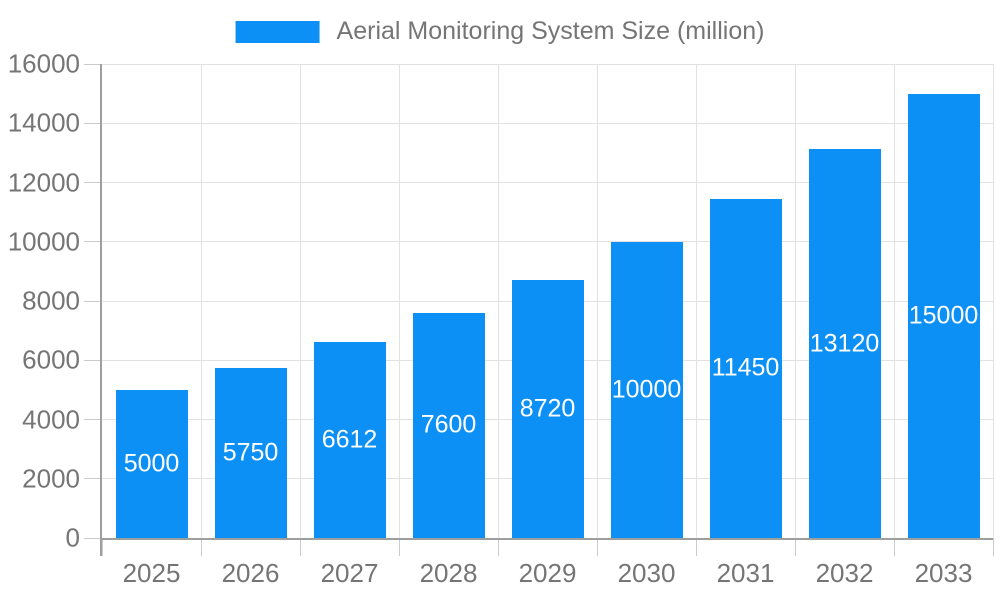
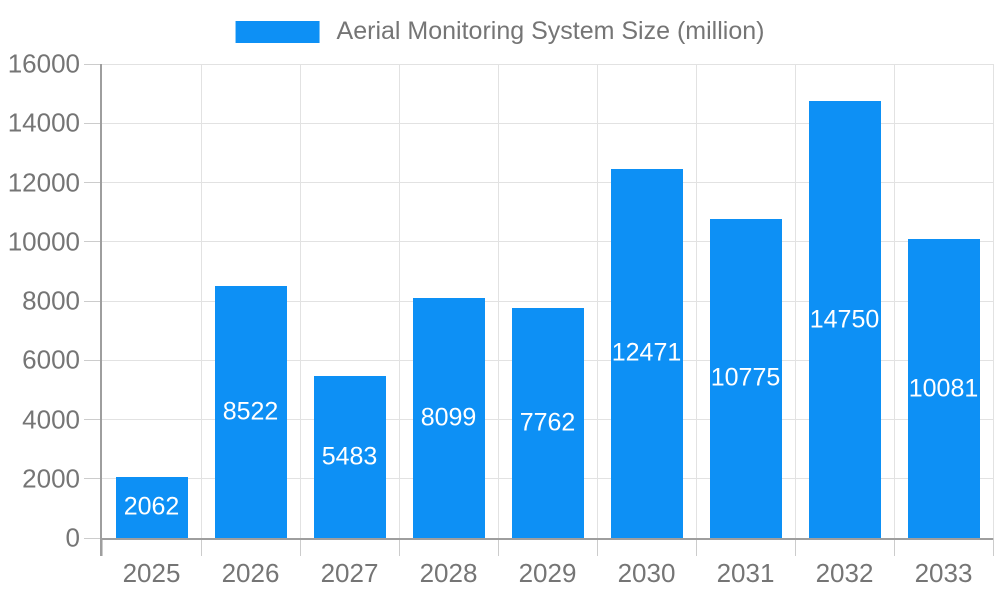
2025: 5000 -> 2062
2026: 5750 -> 8522
2027: 6612 -> 5483
2028: 7600 -> 8099
2029: 8720 -> 7762
2030: 10000 -> 12471
2031: 11450 -> 10775
2032: 13120 -> 14750
2033: 15000 -> 10081
